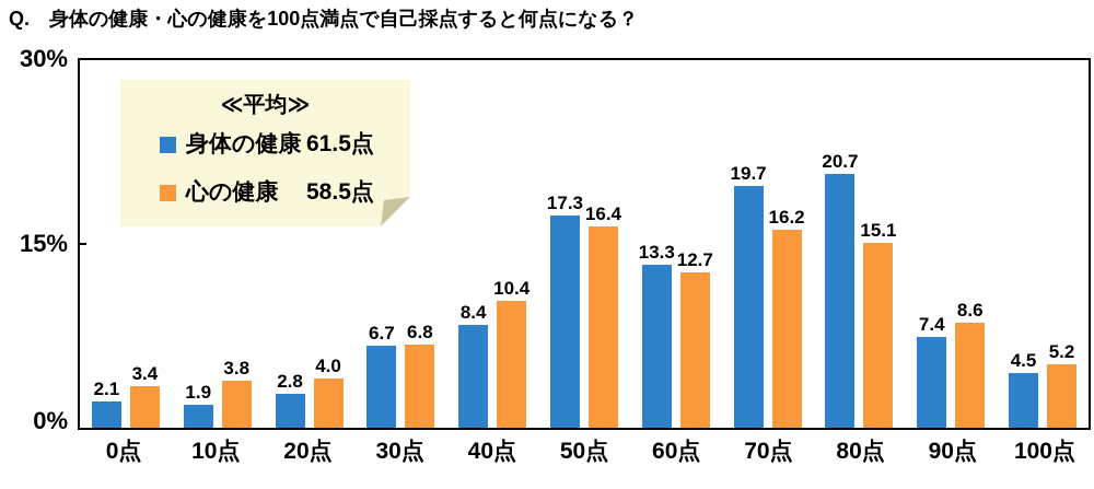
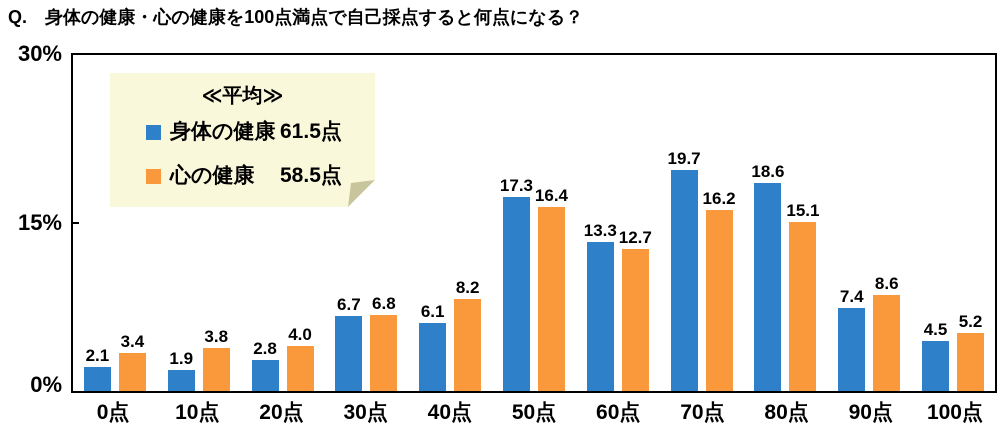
身体の健康/40点: 8.4 -> 6.1
心の健康/40点: 10.4 -> 8.2
身体の健康/80点: 20.7 -> 18.6
